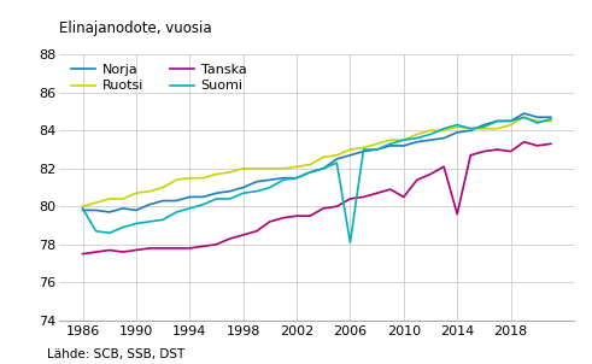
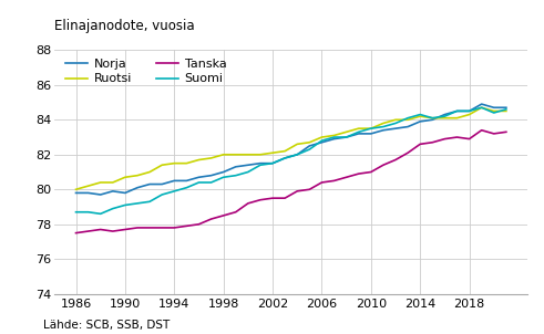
Suomi/1986: 79.9 -> 78.7
Suomi/2006: 78.1 -> 82.8
Tanska/2010: 80.5 -> 81.0
Tanska/2014: 79.6 -> 82.6
